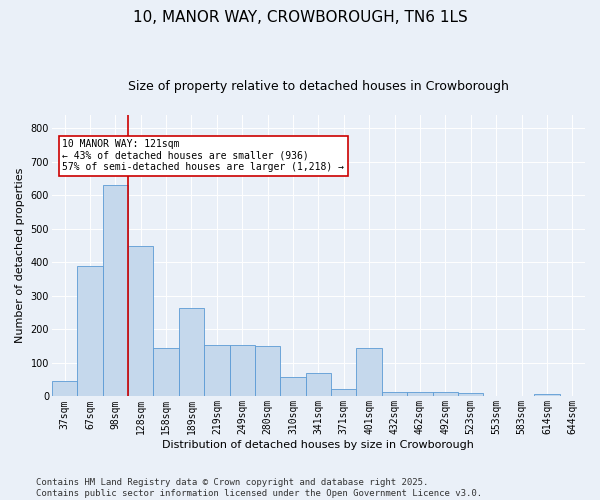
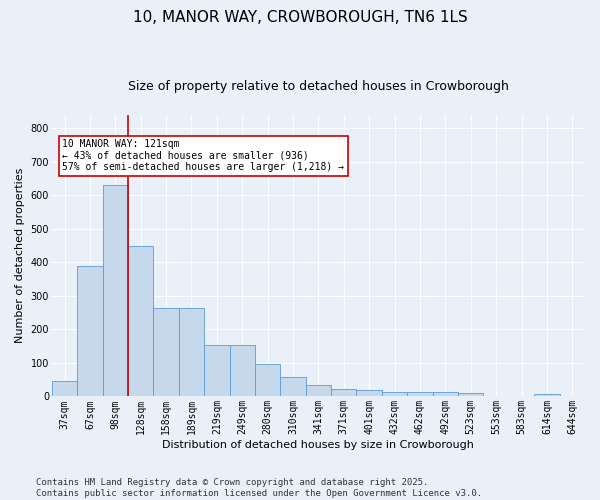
158sqm: 145 -> 265
280sqm: 150 -> 97
341sqm: 70 -> 33
401sqm: 145 -> 18
